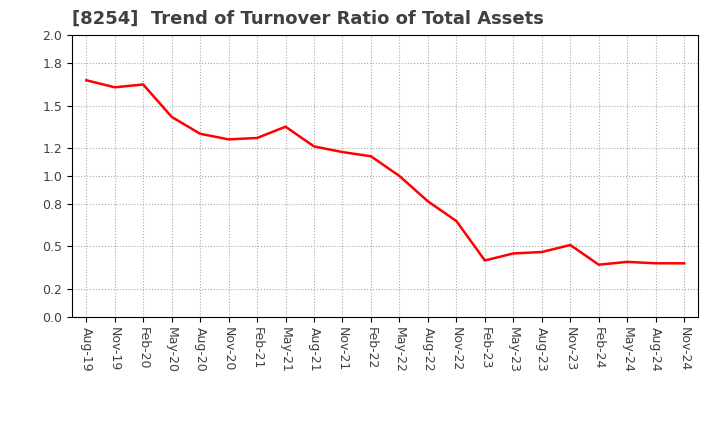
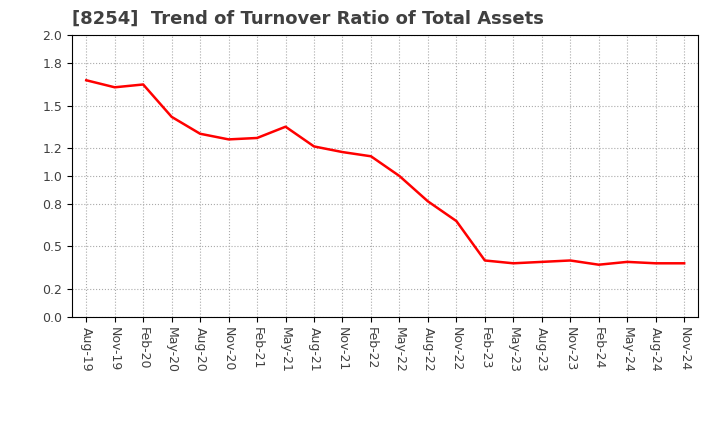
May-23: 0.45 -> 0.38
Aug-23: 0.46 -> 0.39
Nov-23: 0.51 -> 0.40
